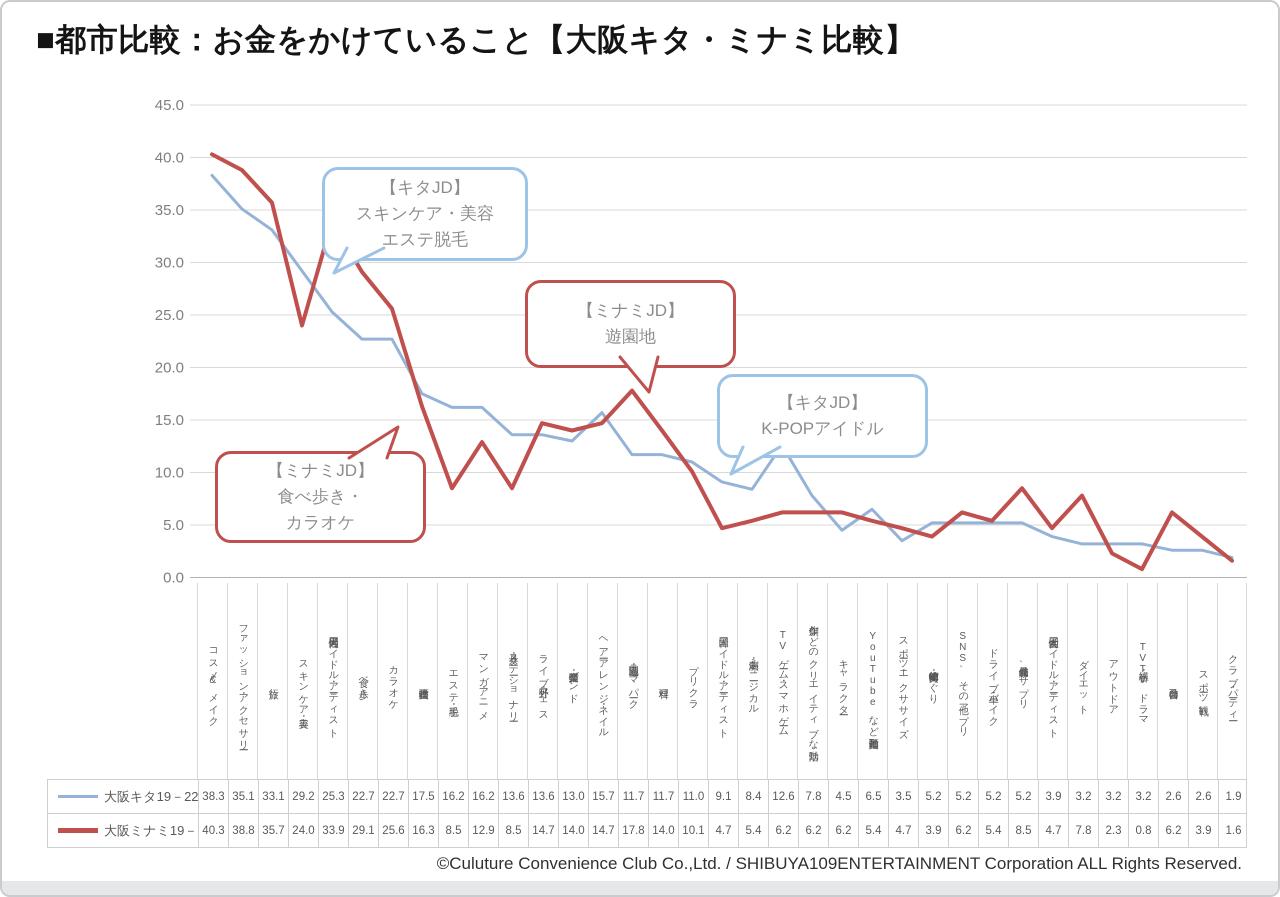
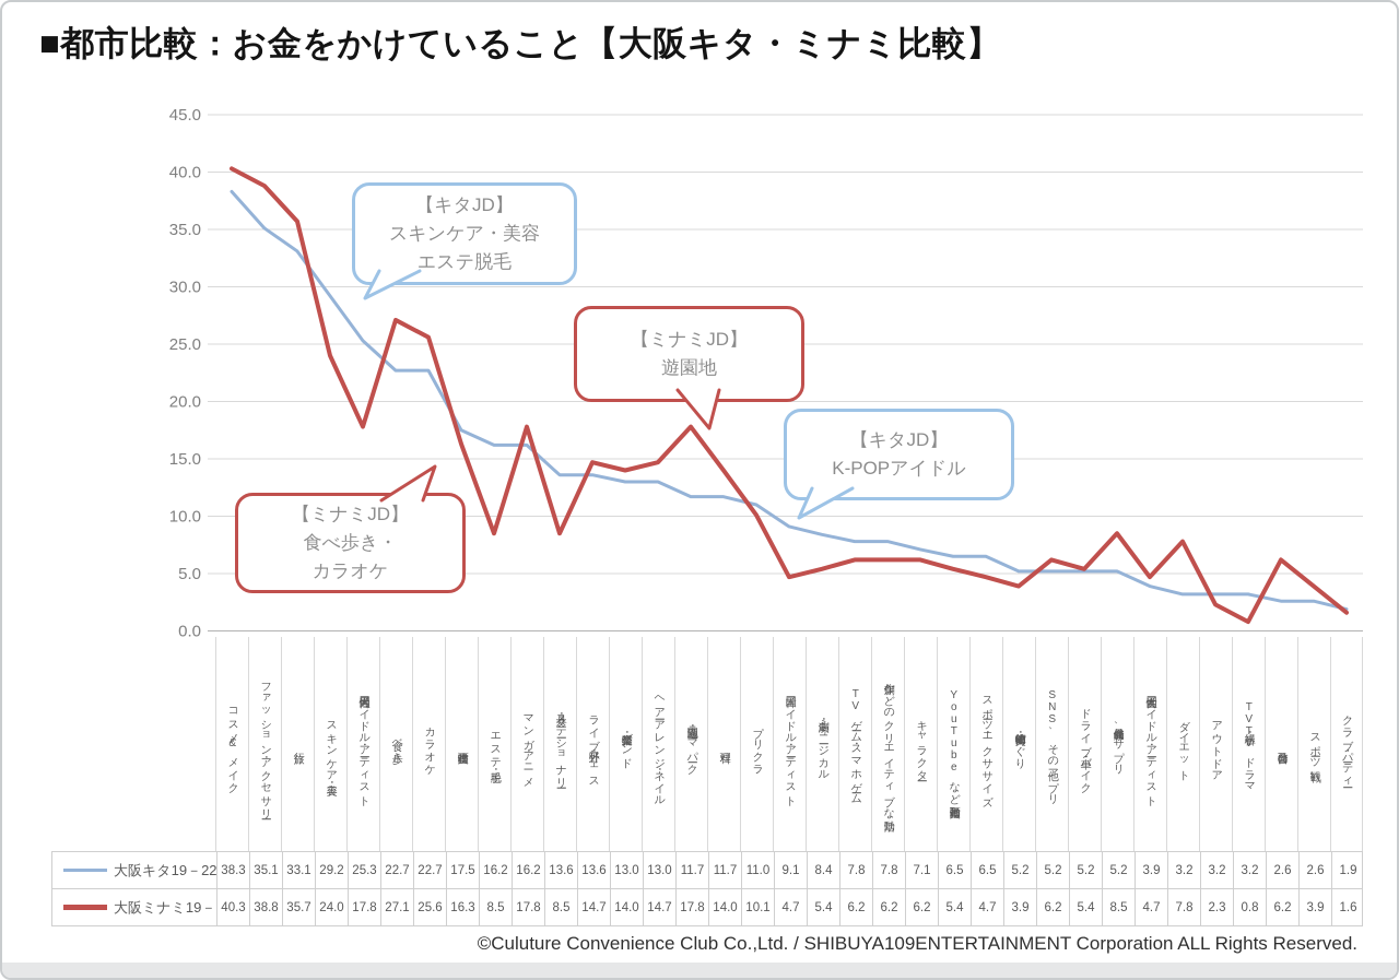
大阪ミナミ19－22/国内男性アイドル・アーティスト: 33.9 -> 17.8
大阪ミナミ19－22/食べ歩き: 29.1 -> 27.1
大阪ミナミ19－22/マンガ・アニメ: 12.9 -> 17.8
大阪キタ19－22/ヘアーアレンジ・ネイル: 15.7 -> 13.0
大阪キタ19－22/TVゲーム・スマホゲーム: 12.6 -> 7.8
大阪キタ19－22/キャラクター: 4.5 -> 7.1
大阪キタ19－22/スポーツ・エクササイズ: 3.5 -> 6.5
